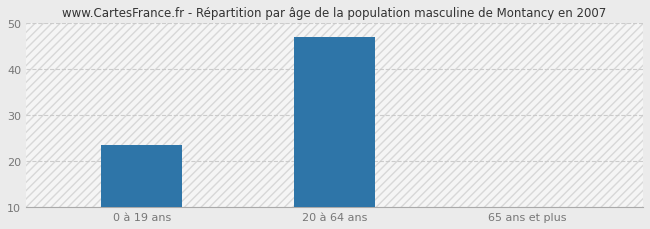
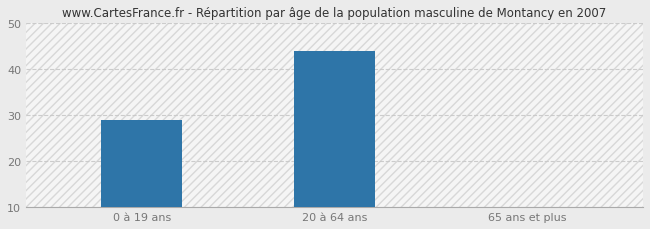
0 à 19 ans: 23.5 -> 29.0
20 à 64 ans: 47.0 -> 44.0
